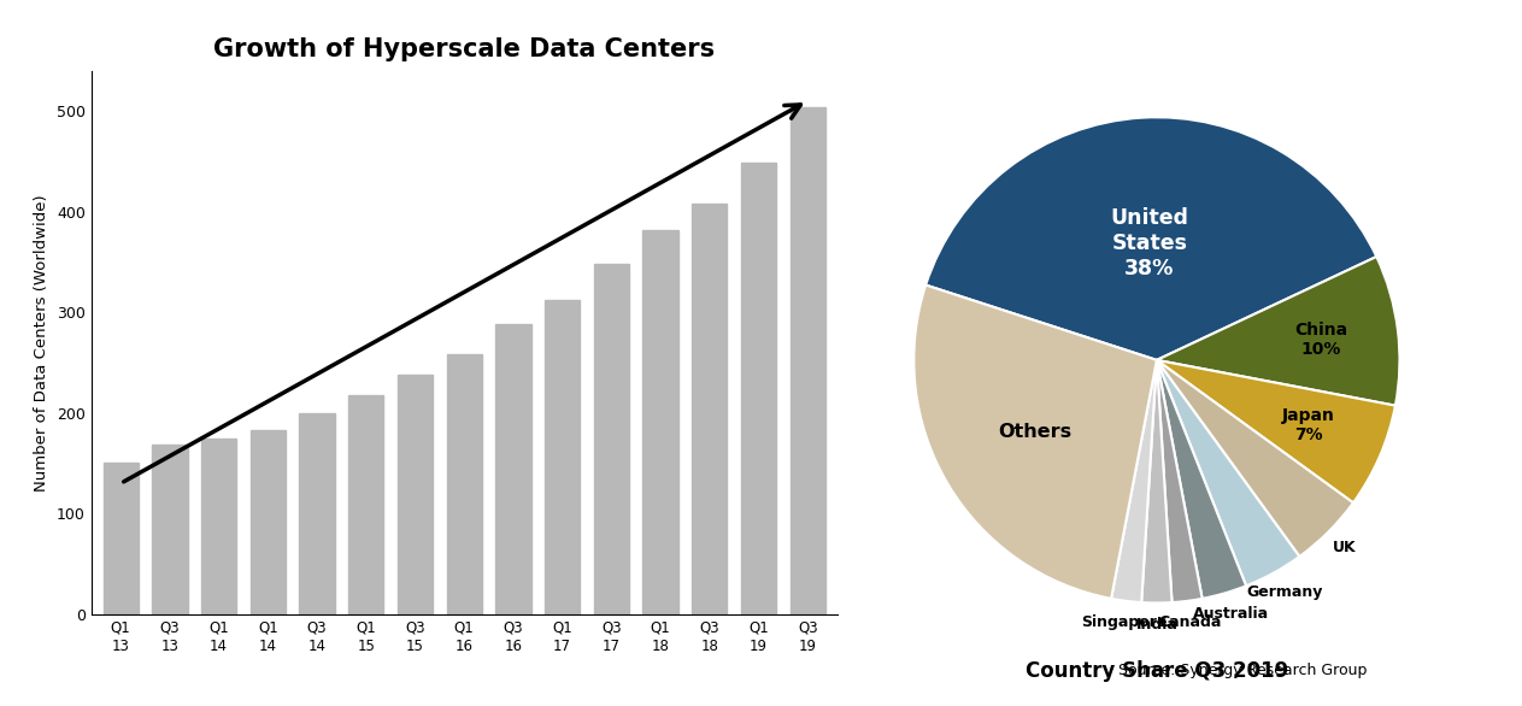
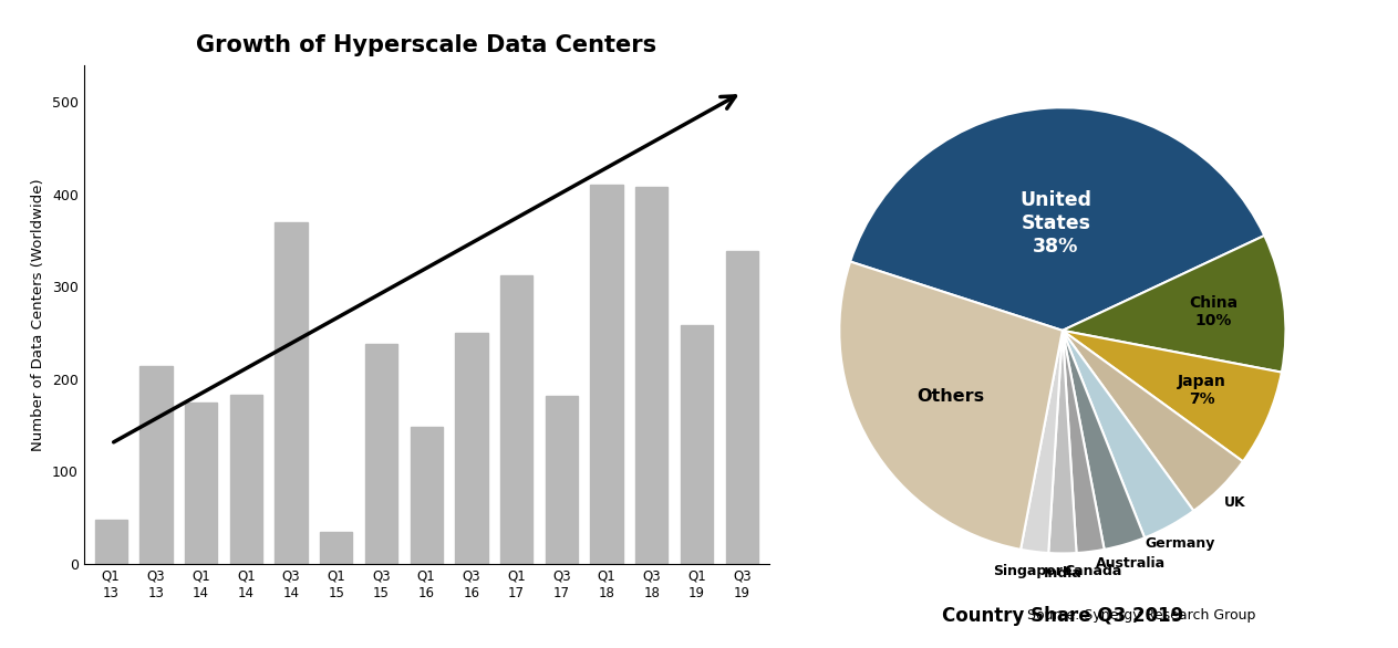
Q1 13: 150 -> 48
Q3 13: 168 -> 214
Q3 14: 200 -> 370
Q1 15: 218 -> 34
Q1 16: 258 -> 148
Q3 16: 288 -> 250
Q3 17: 348 -> 182
Q1 18: 382 -> 410
Q1 19: 448 -> 258
Q3 19: 504 -> 338
